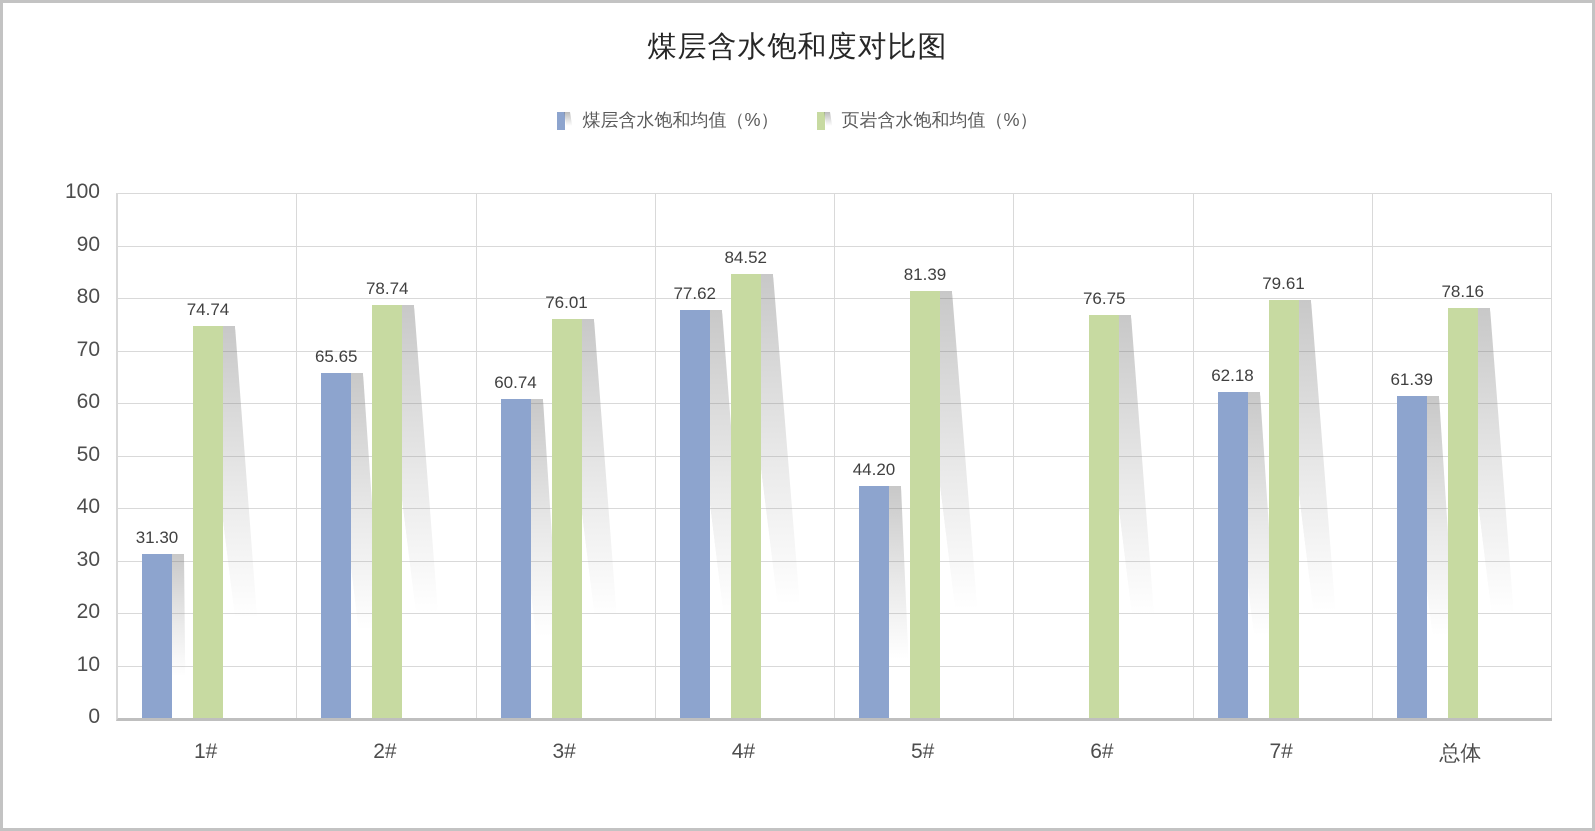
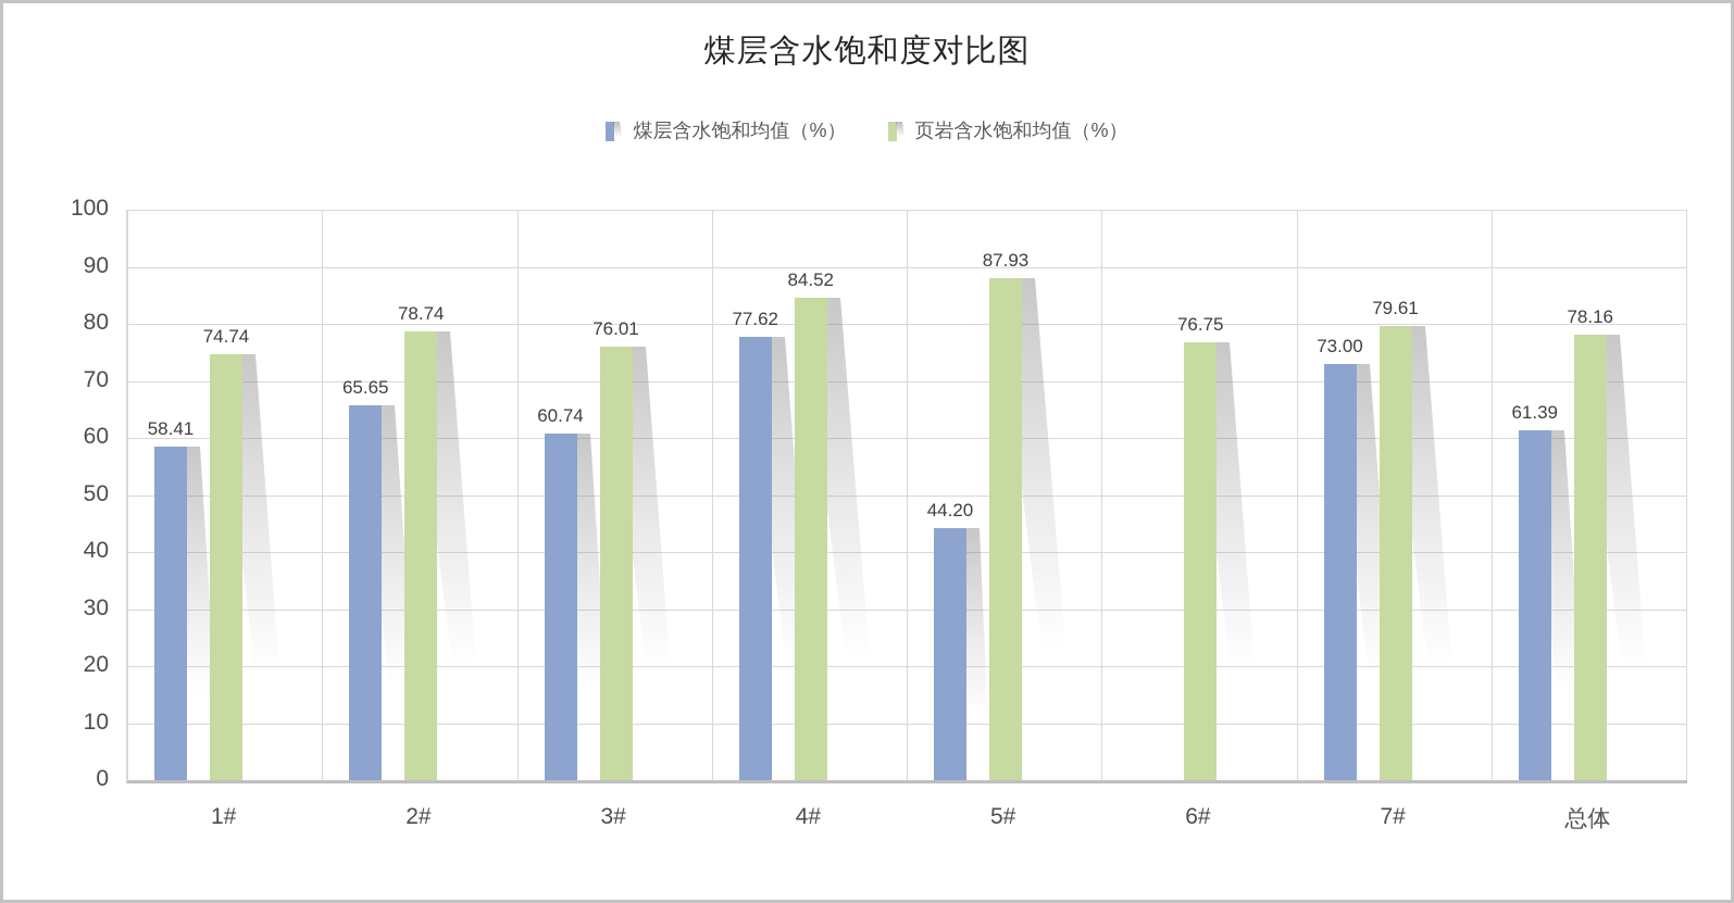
煤层含水饱和均值（%）/1#: 31.30 -> 58.41
页岩含水饱和均值（%）/5#: 81.39 -> 87.93
煤层含水饱和均值（%）/7#: 62.18 -> 73.00
